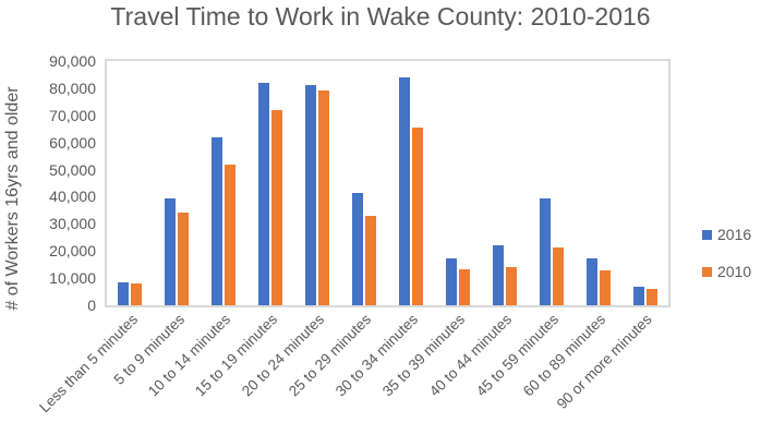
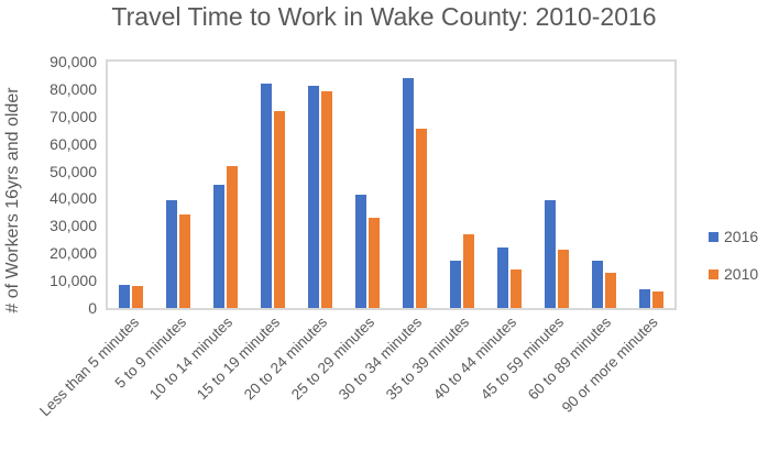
2016/10 to 14 minutes: 62000 -> 45000
2010/35 to 39 minutes: 13000 -> 27000
